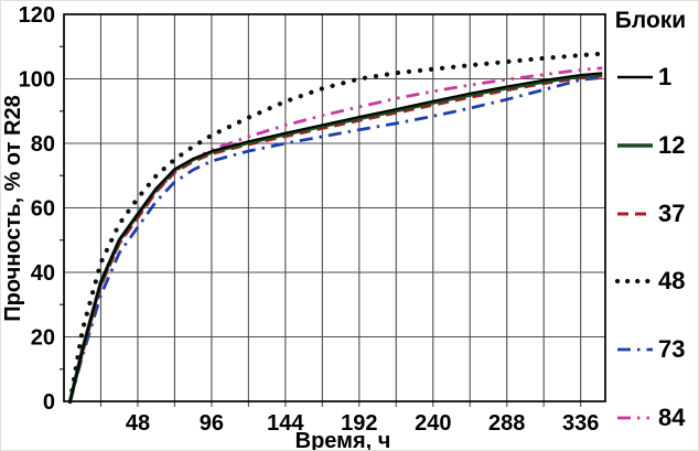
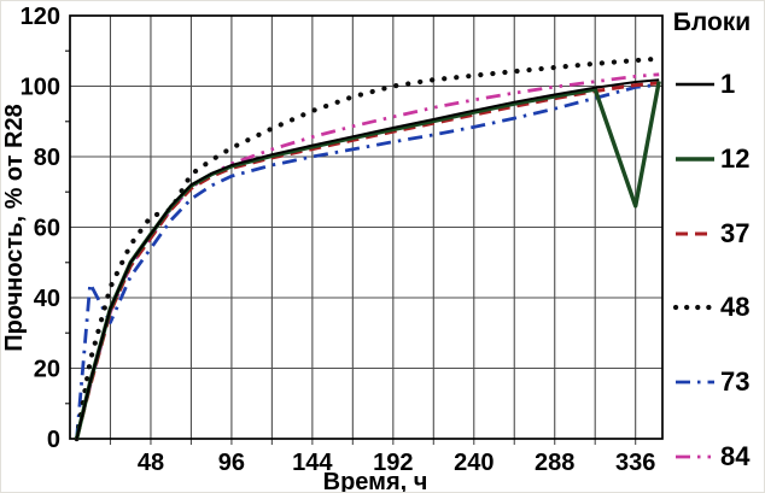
73/12: 14 -> 44
48/60: 70 -> 65
12/336: 101 -> 66
